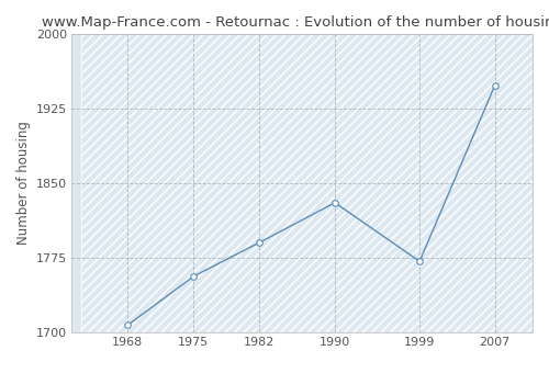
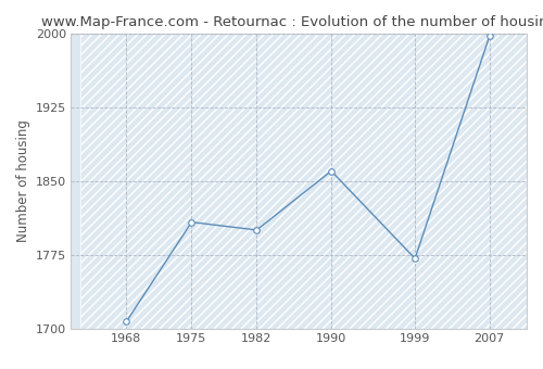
1975: 1756 -> 1808
1982: 1790 -> 1800
1990: 1830 -> 1860
2007: 1948 -> 1997
